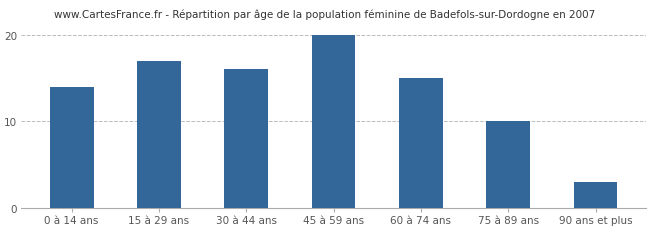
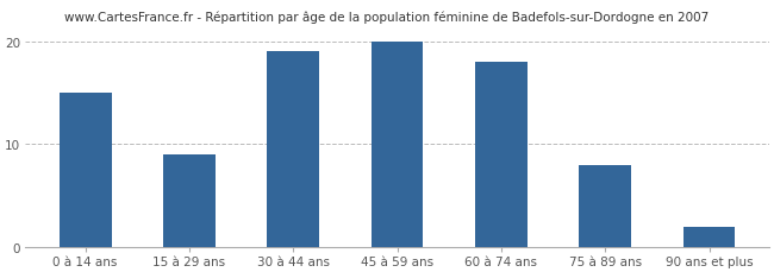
0 à 14 ans: 14 -> 15
15 à 29 ans: 17 -> 9
30 à 44 ans: 16 -> 19
60 à 74 ans: 15 -> 18
75 à 89 ans: 10 -> 8
90 ans et plus: 3 -> 2
